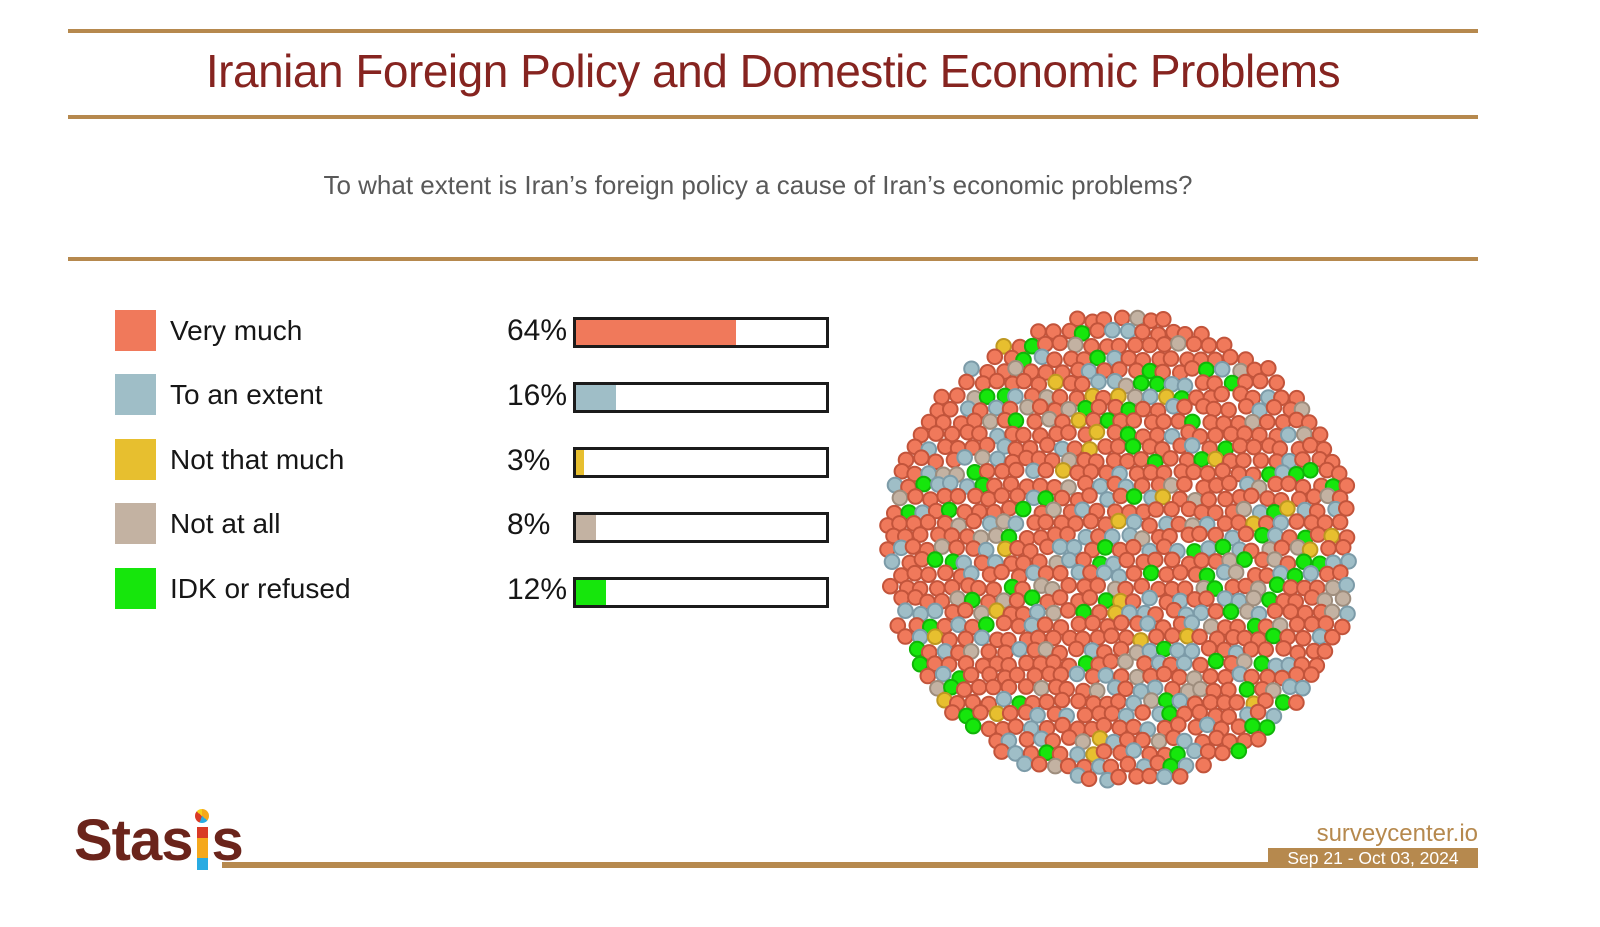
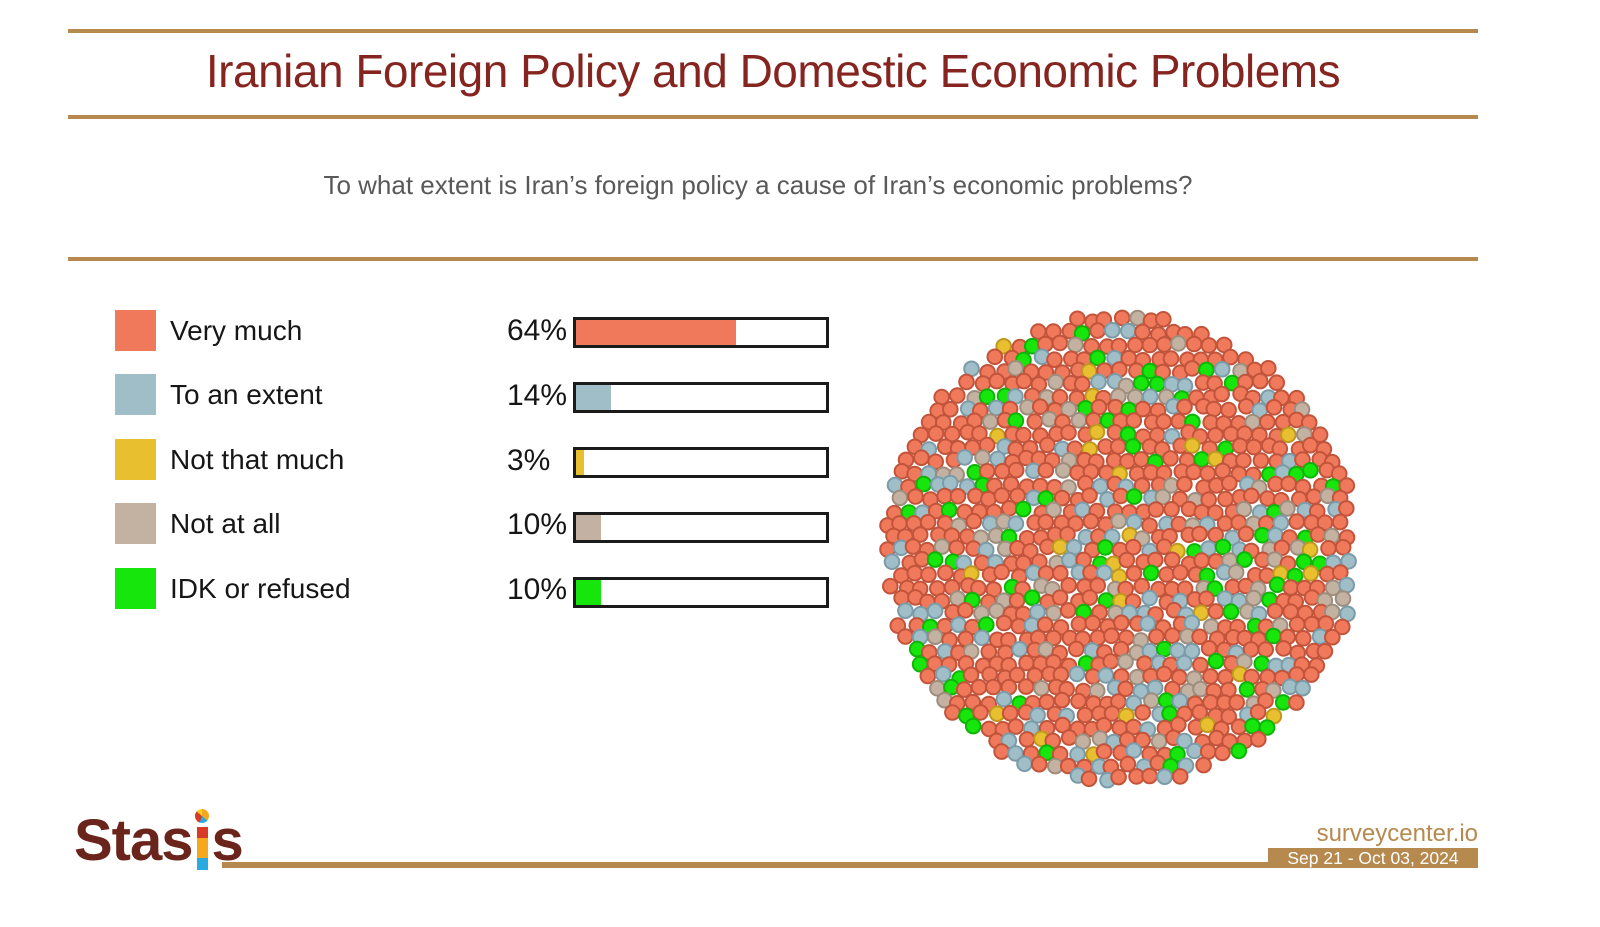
To an extent: 16% -> 14%
Not at all: 8% -> 10%
IDK or refused: 12% -> 10%
